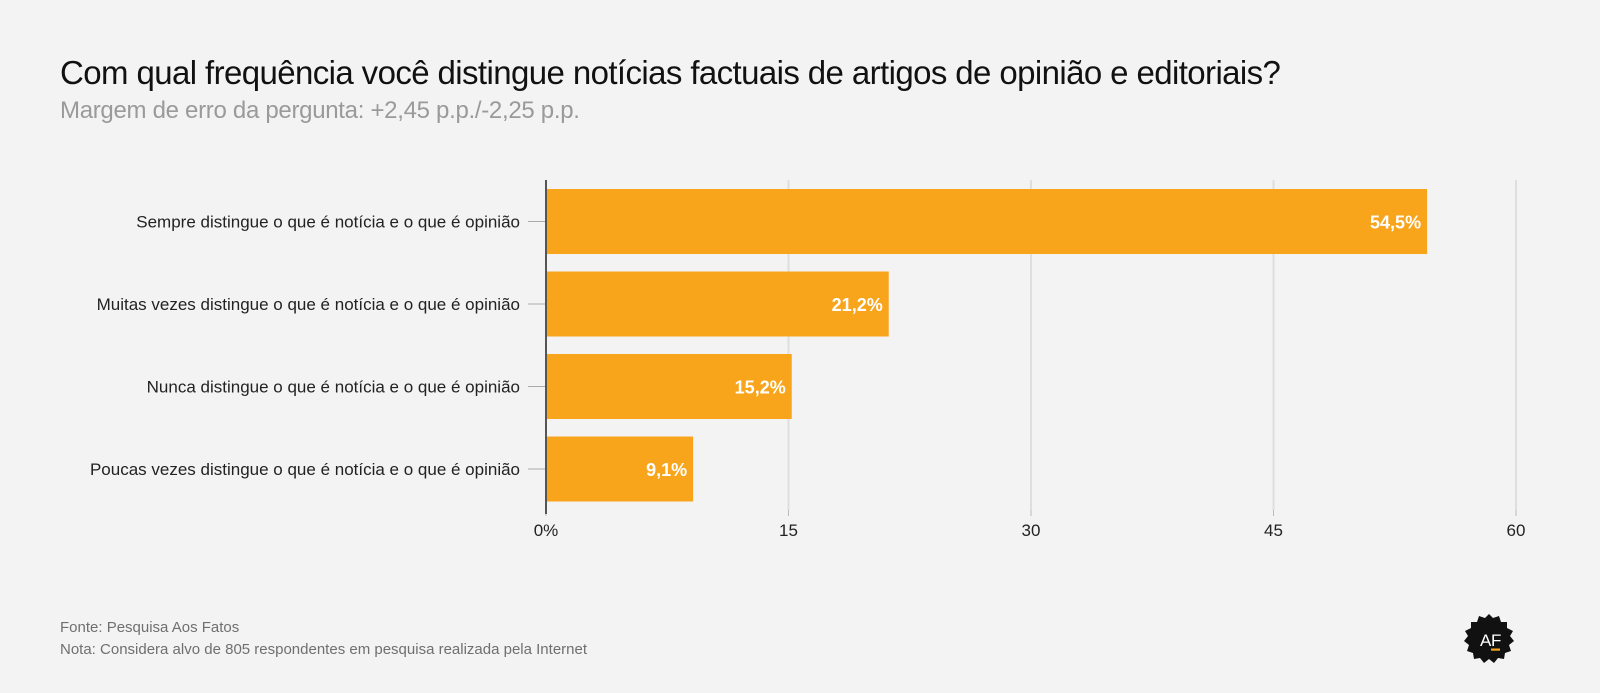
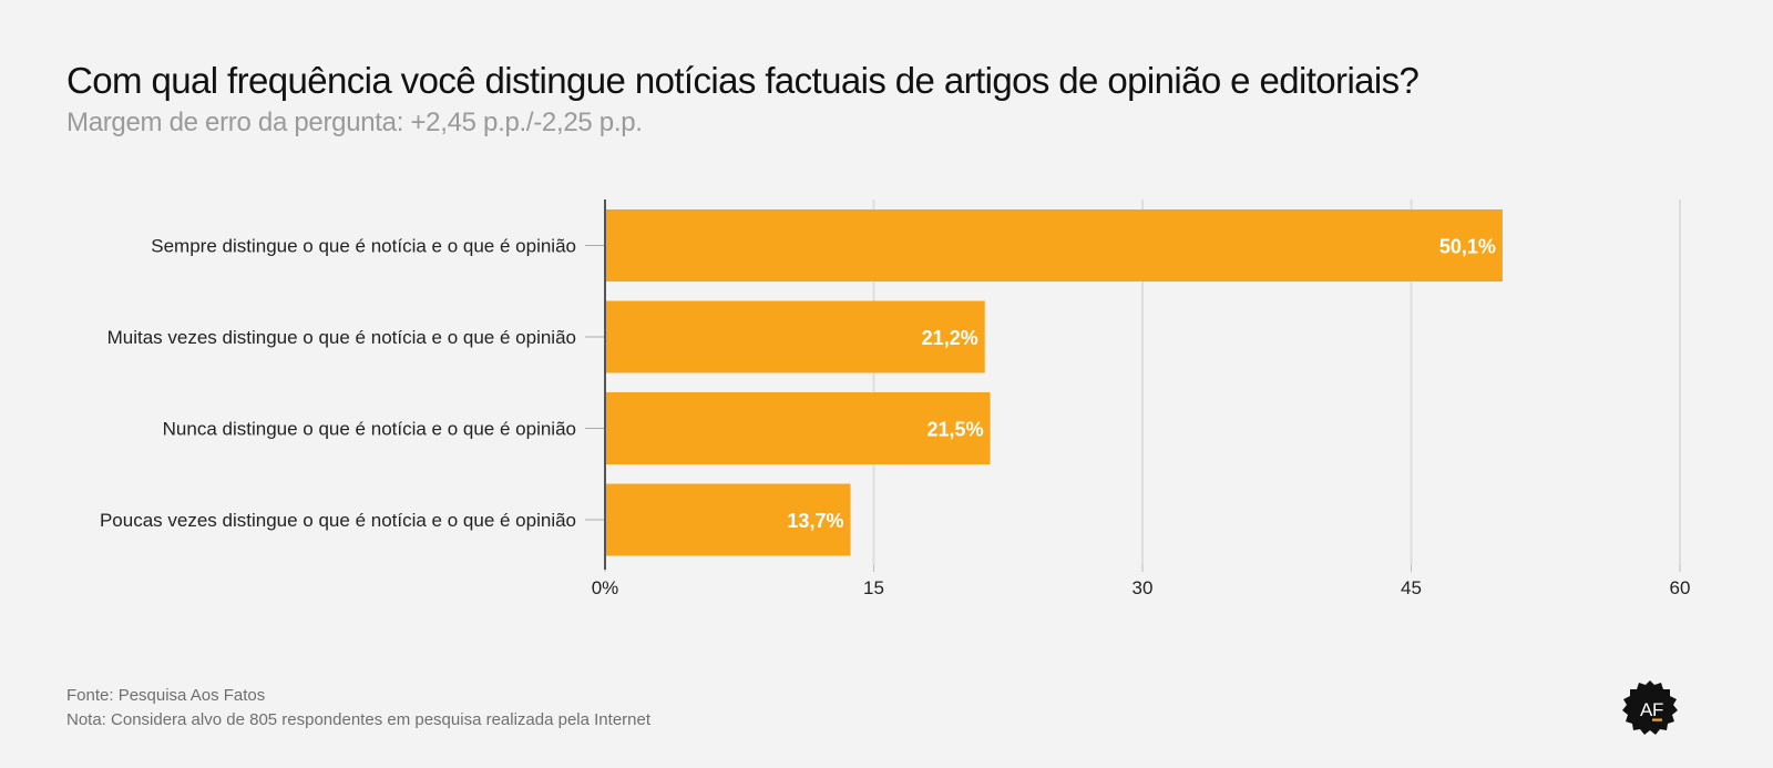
Sempre distingue o que é notícia e o que é opinião: 54,5% -> 50,1%
Nunca distingue o que é notícia e o que é opinião: 15,2% -> 21,5%
Poucas vezes distingue o que é notícia e o que é opinião: 9,1% -> 13,7%
